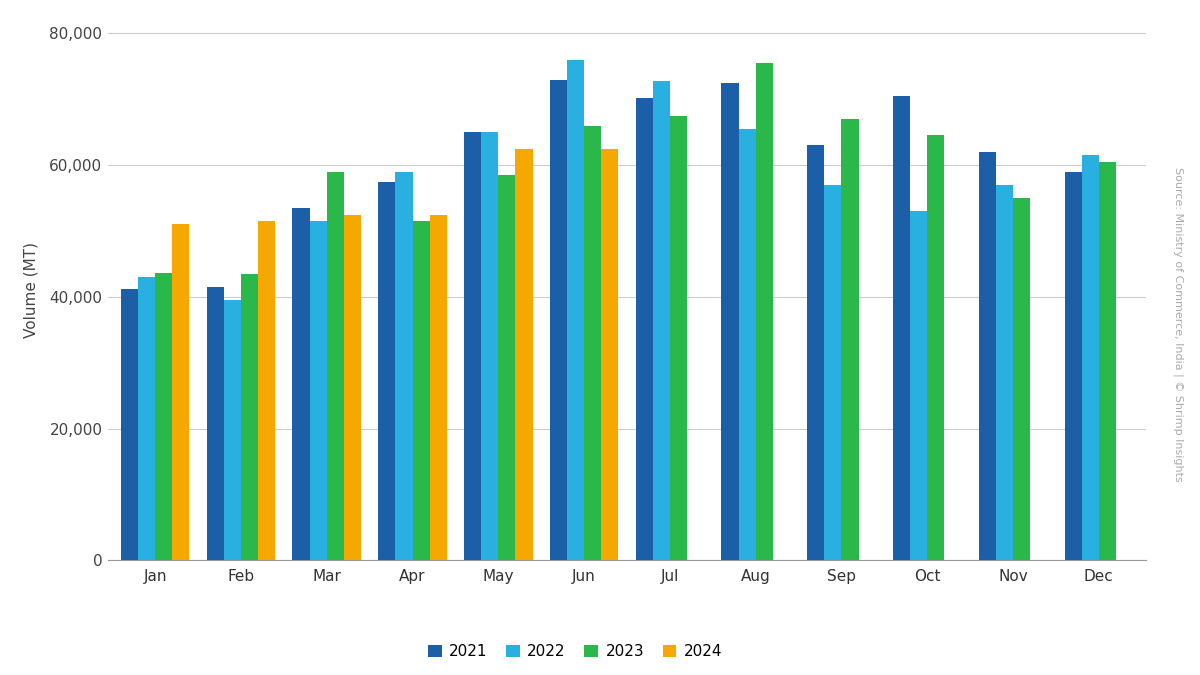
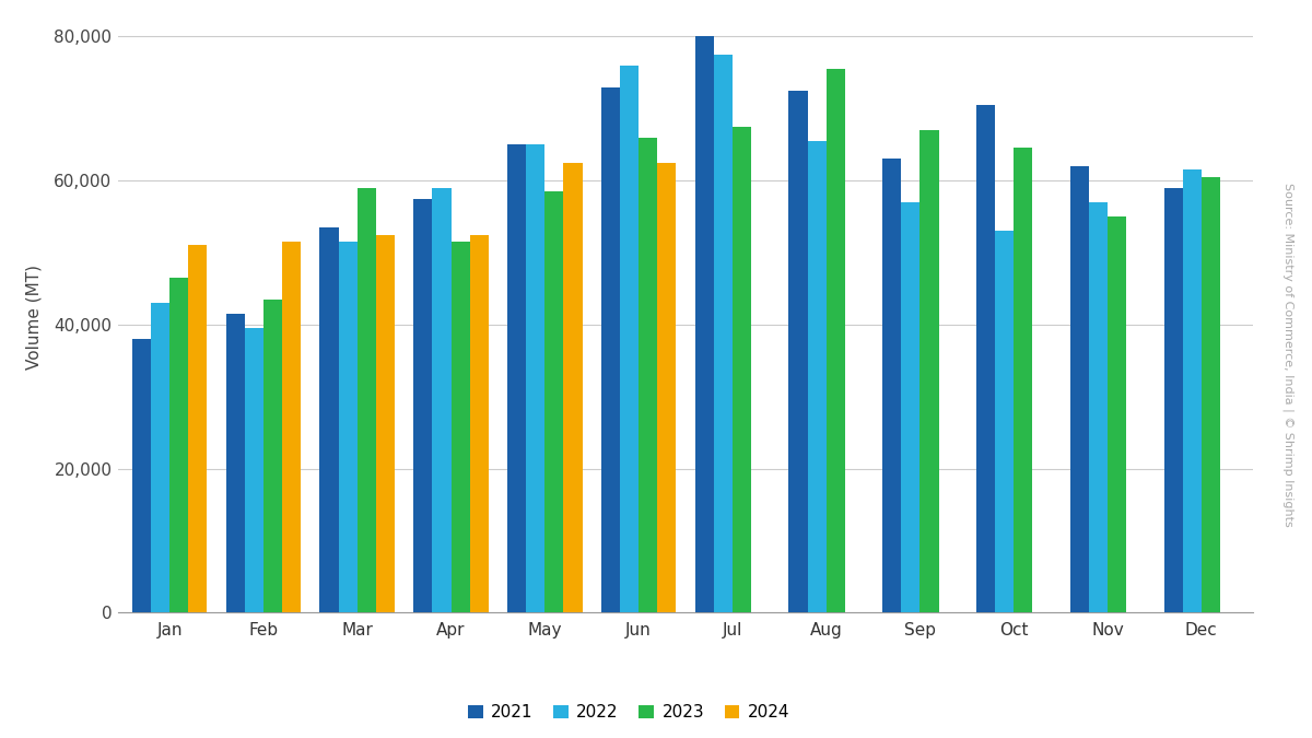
2021/Jan: 41,200 -> 38,000
2023/Jan: 43,600 -> 46,500
2021/Jul: 70,200 -> 80,000
2022/Jul: 72,800 -> 77,500
